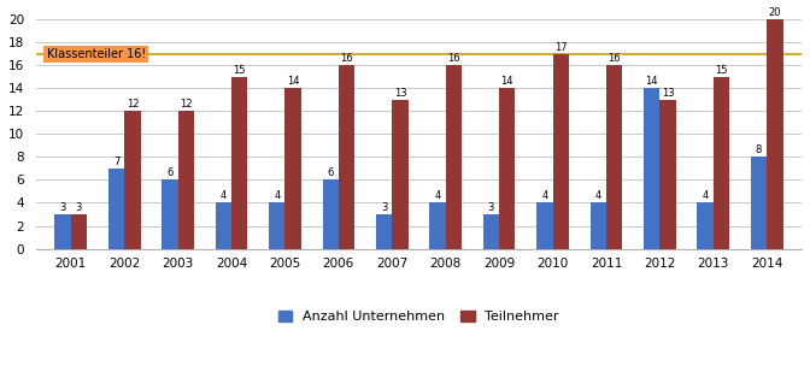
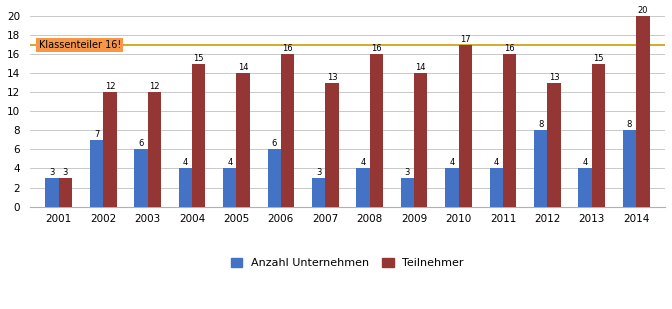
Anzahl Unternehmen/2012: 14 -> 8
